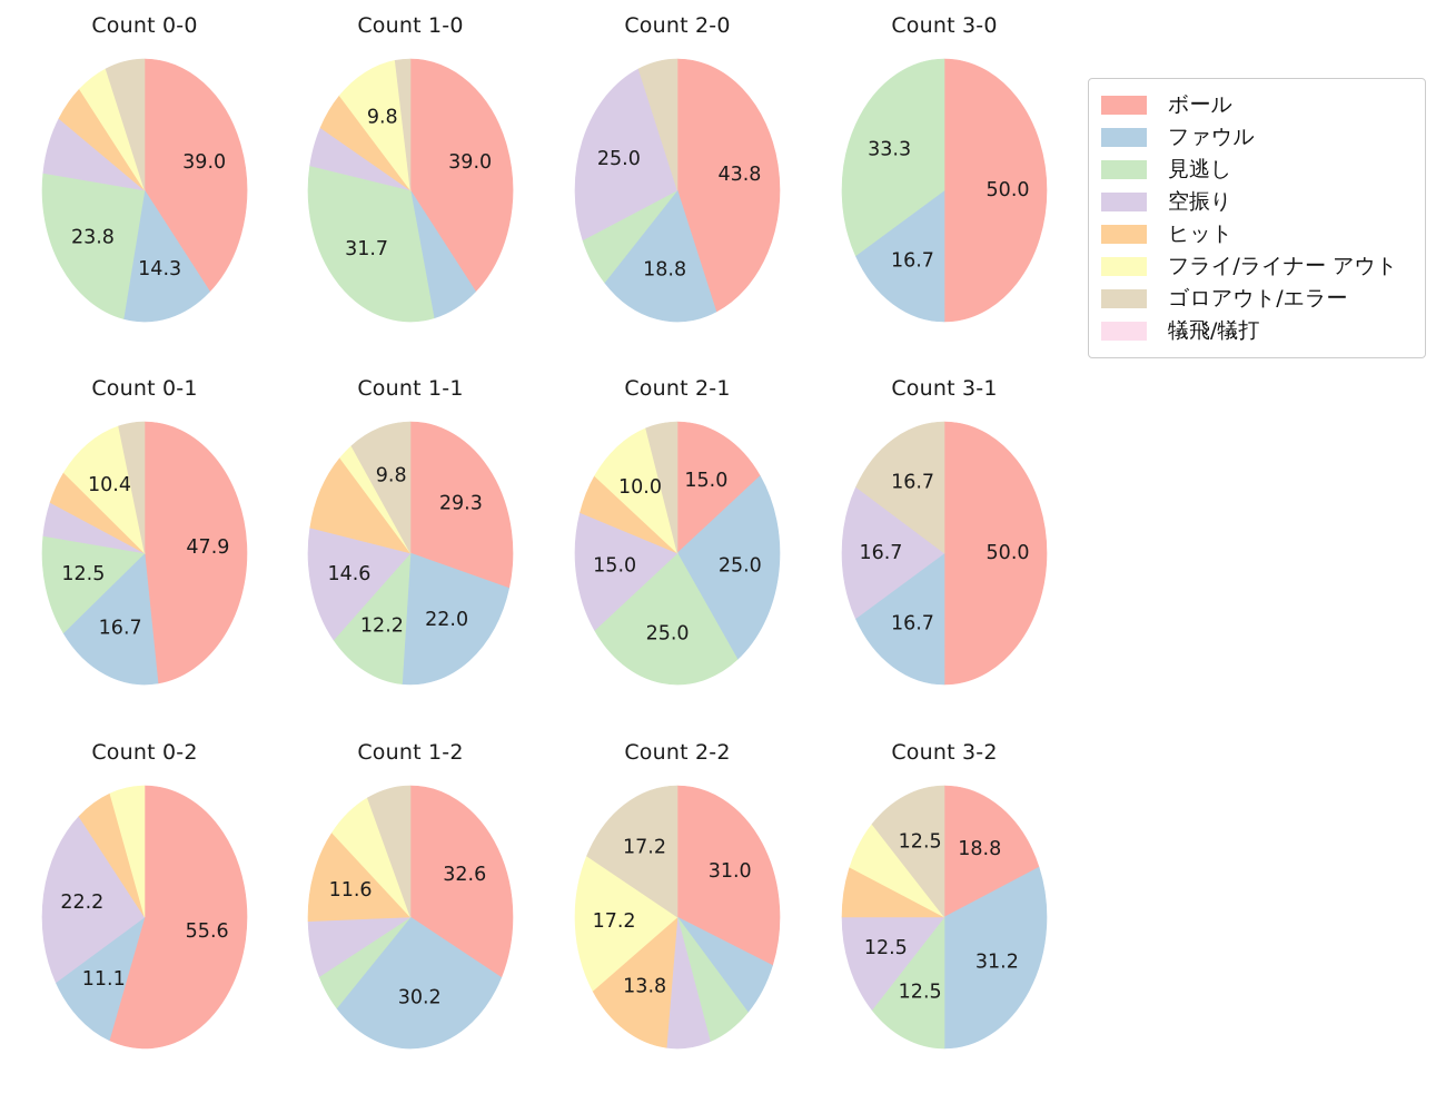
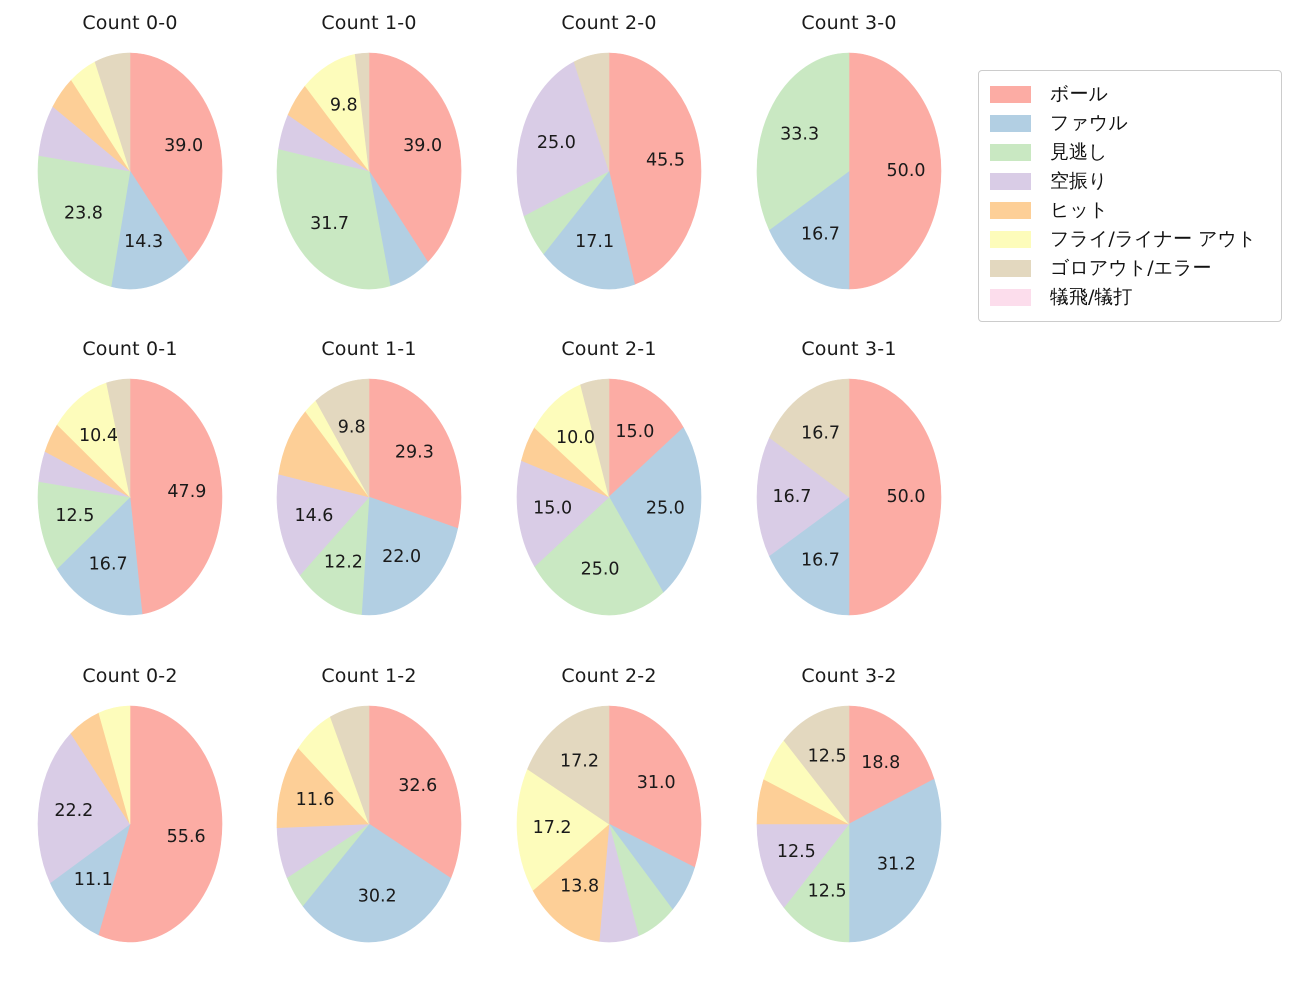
Count 2-0/ボール: 43.8 -> 45.5
Count 2-0/ファウル: 18.8 -> 17.1
